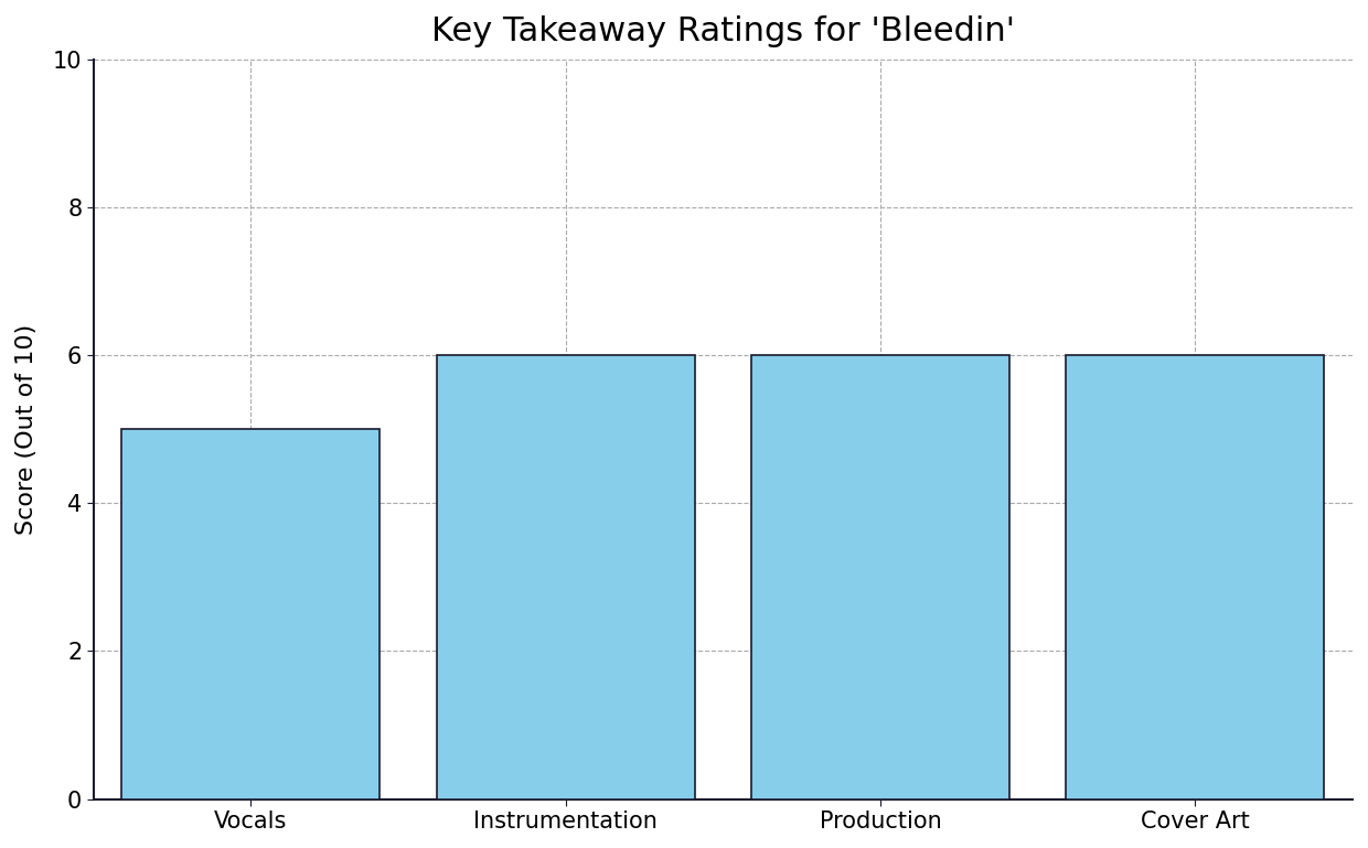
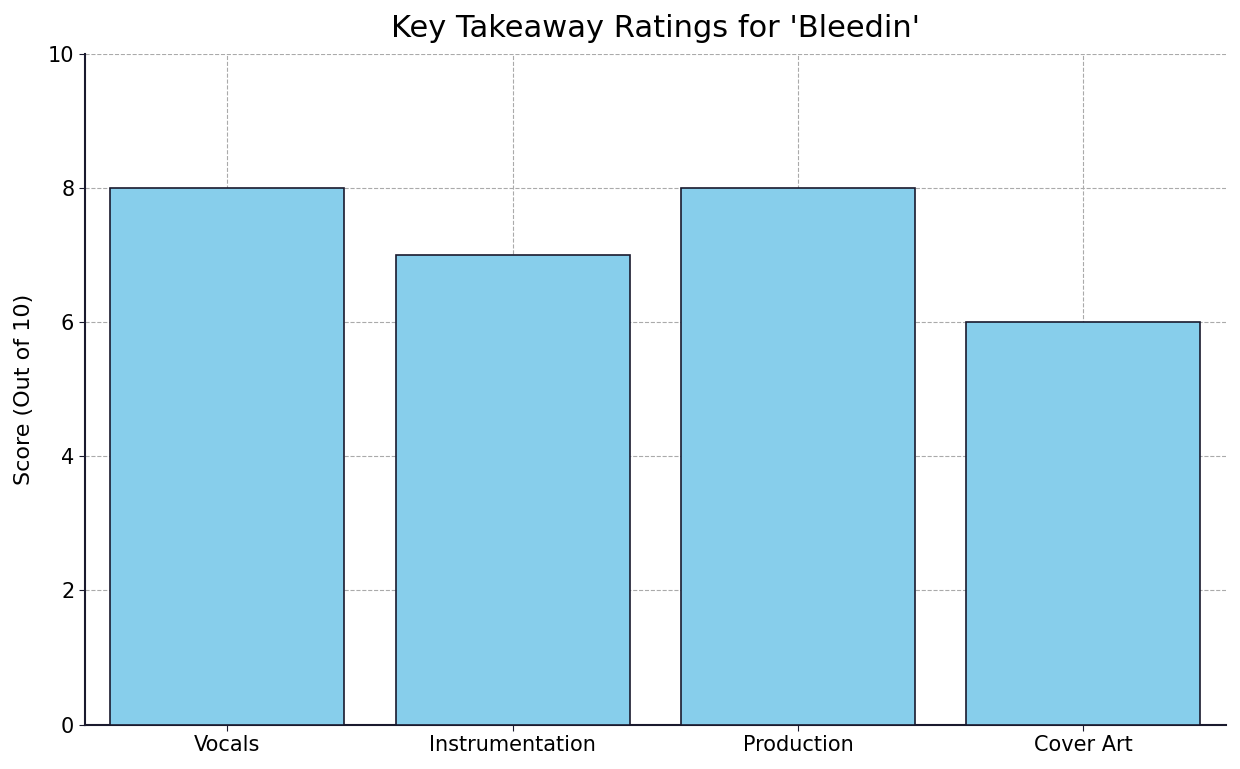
Vocals: 5 -> 8
Instrumentation: 6 -> 7
Production: 6 -> 8
